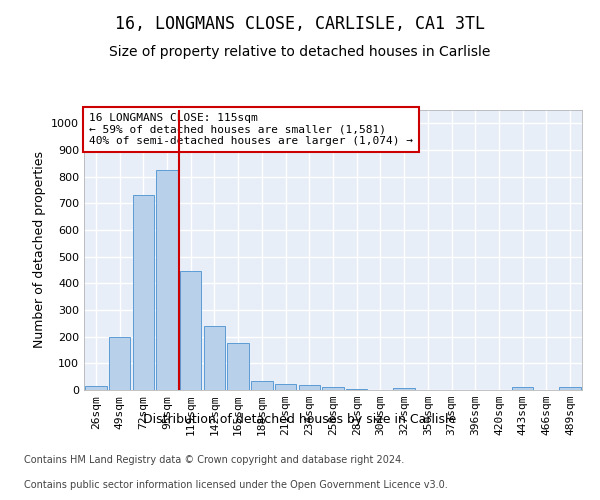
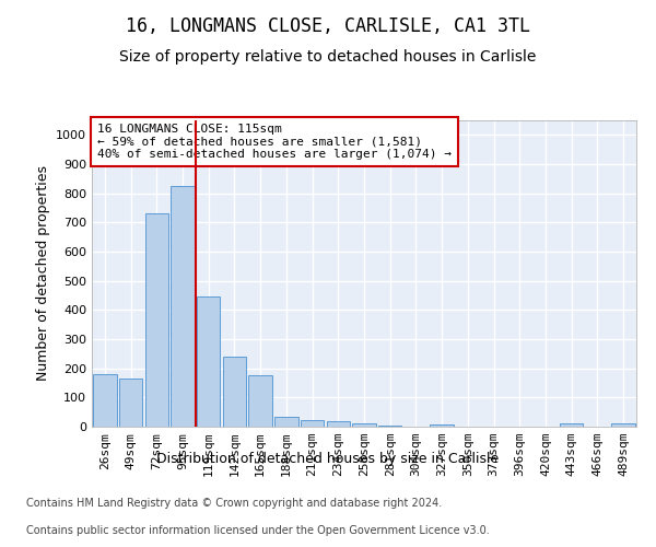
26sqm: 15 -> 180
49sqm: 197 -> 165
